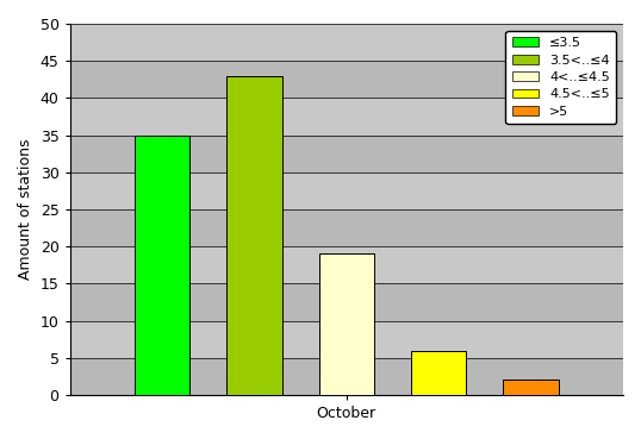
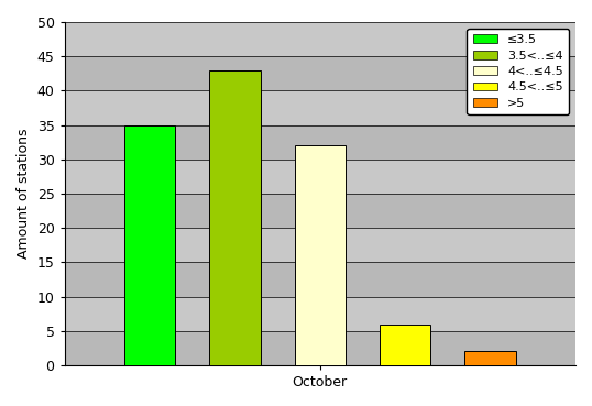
October: 19 -> 32
